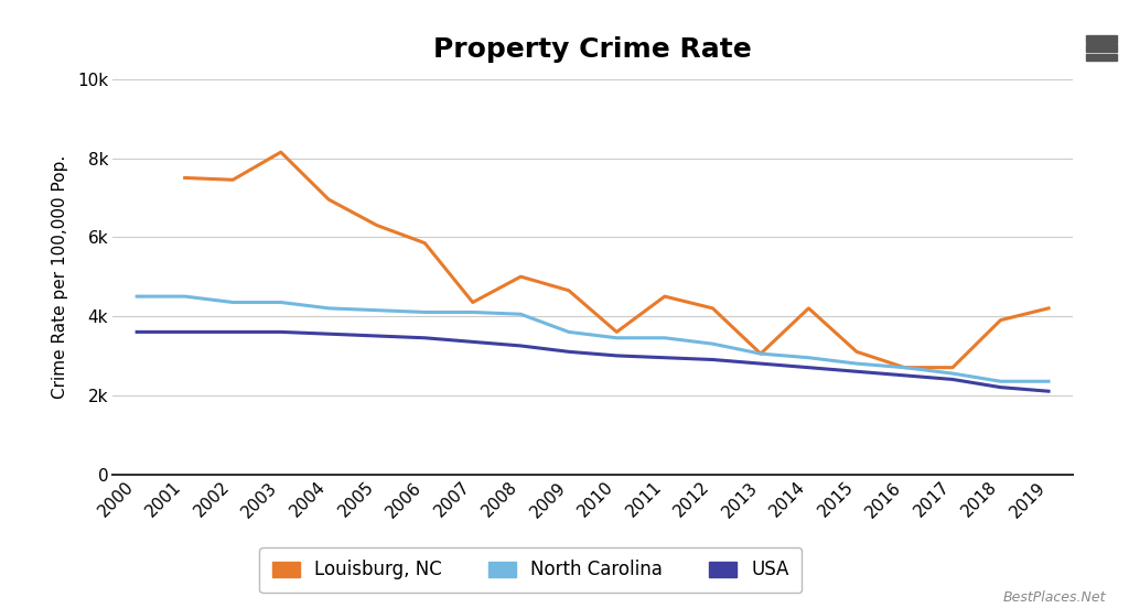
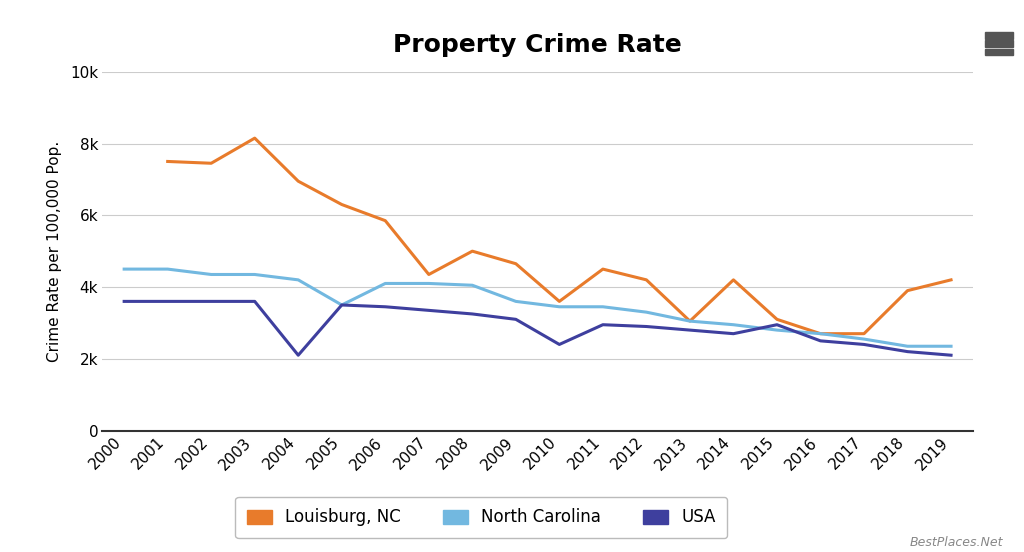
USA/2004: 3.55k -> 2.10k
North Carolina/2005: 4.15k -> 3.50k
USA/2010: 3.00k -> 2.40k
USA/2015: 2.60k -> 2.95k
